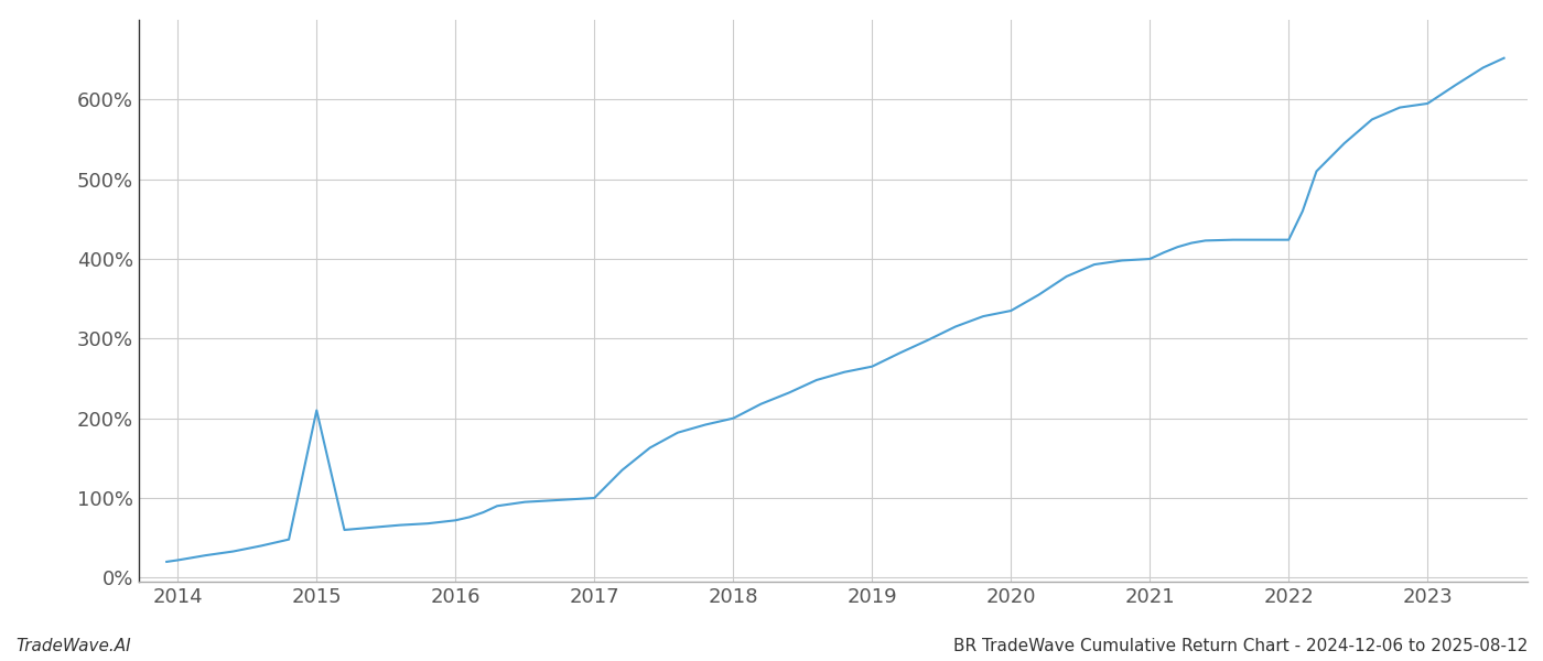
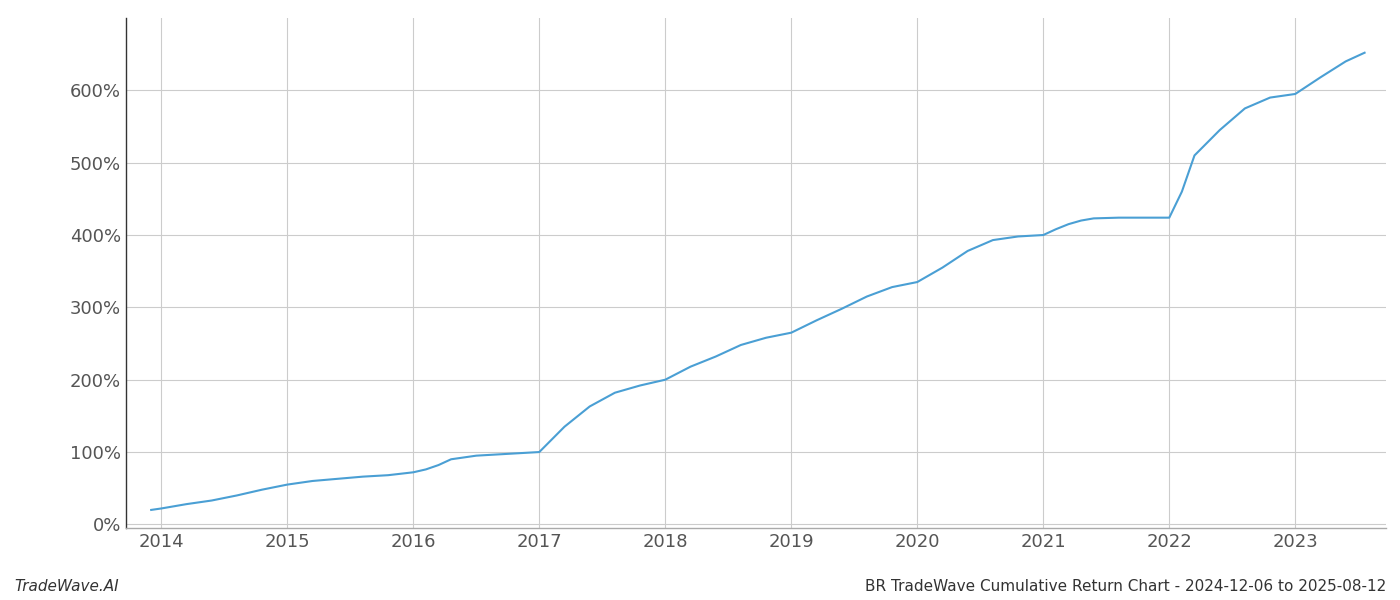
2015: 210% -> 55%
